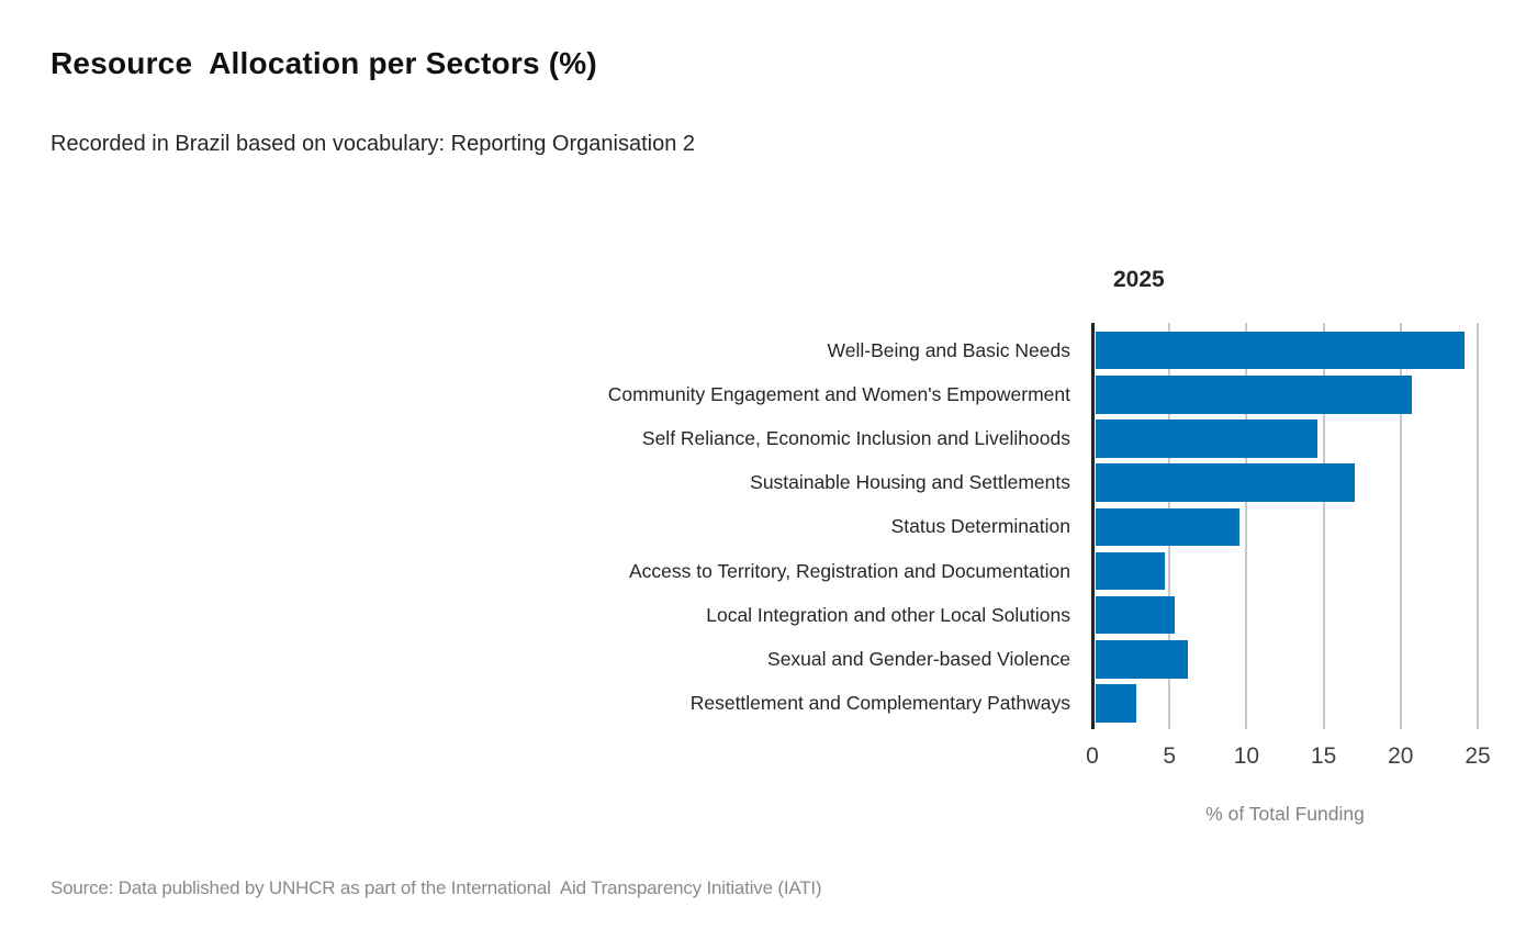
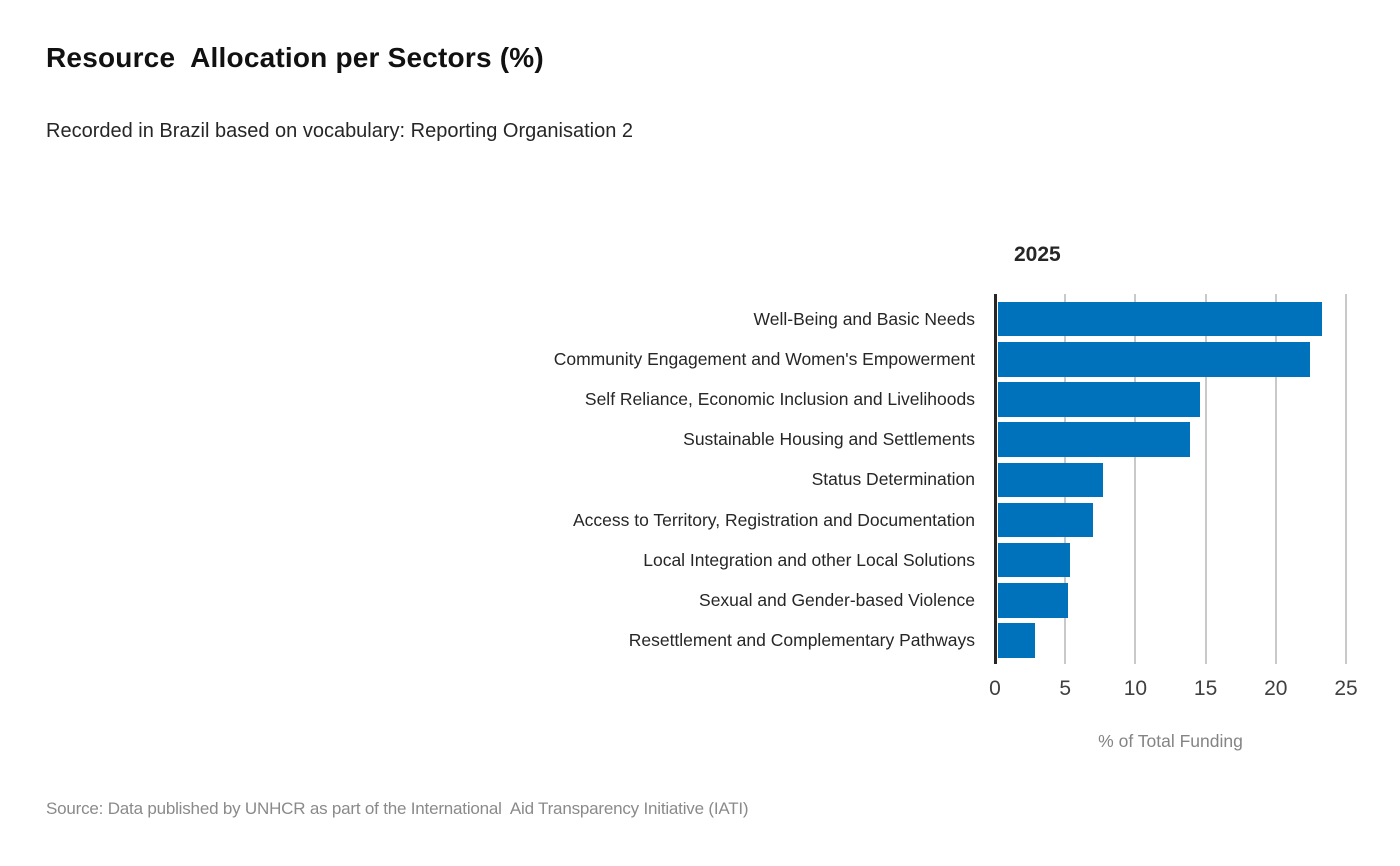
Well-Being and Basic Needs: 23.9 -> 23.1
Community Engagement and Women's Empowerment: 20.5 -> 22.2
Sustainable Housing and Settlements: 16.8 -> 13.7
Status Determination: 9.3 -> 7.5
Access to Territory, Registration and Documentation: 4.5 -> 6.8
Sexual and Gender-based Violence: 6.0 -> 5.0
